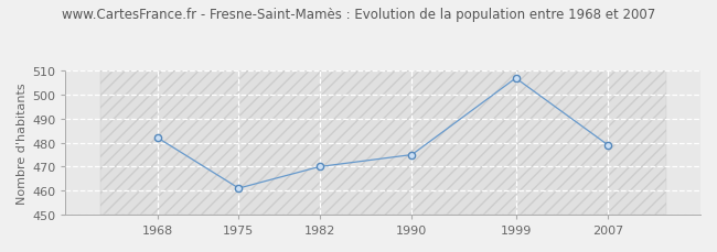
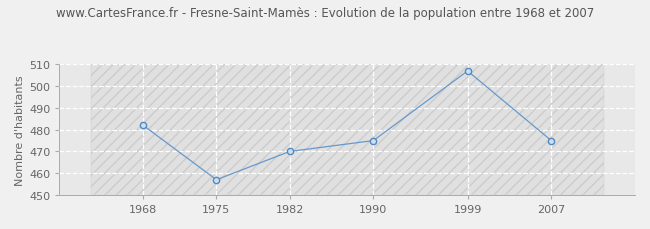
1975: 461 -> 457
2007: 479 -> 475
